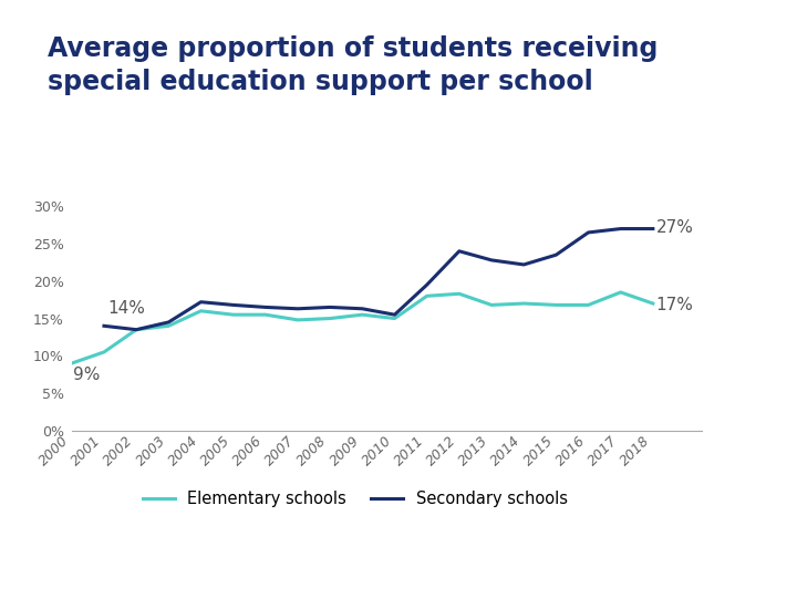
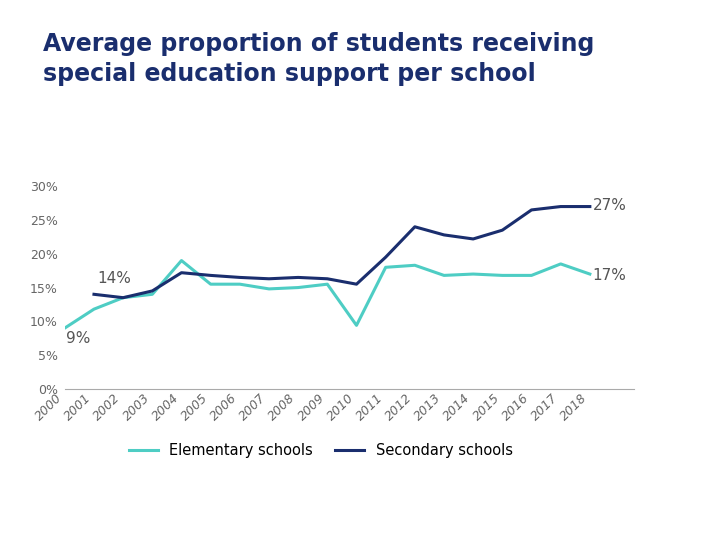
Elementary schools/2001: 10.5% -> 11.8%
Elementary schools/2004: 16.0% -> 19.0%
Elementary schools/2010: 15.0% -> 9.4%
